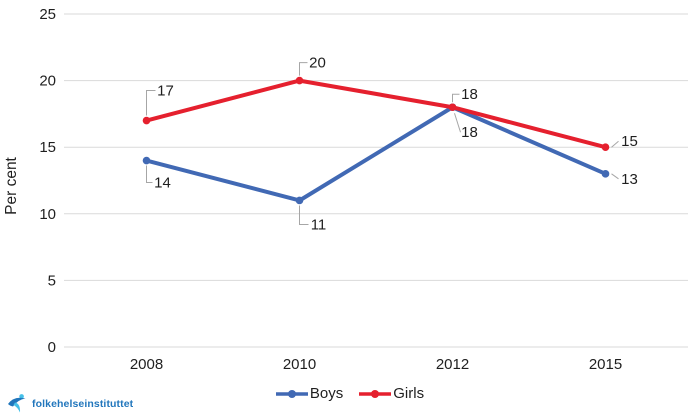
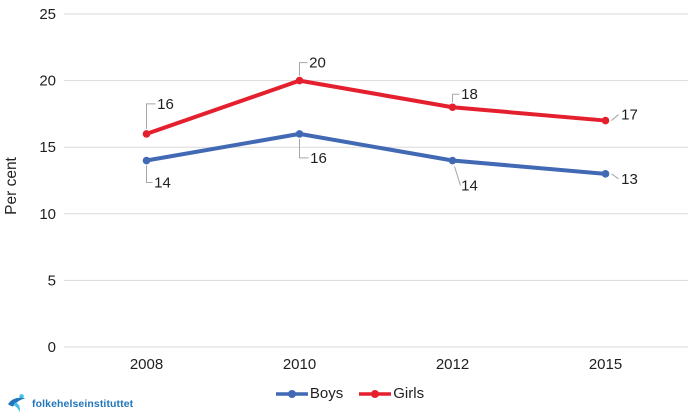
Girls/2008: 17 -> 16
Boys/2010: 11 -> 16
Boys/2012: 18 -> 14
Girls/2015: 15 -> 17
